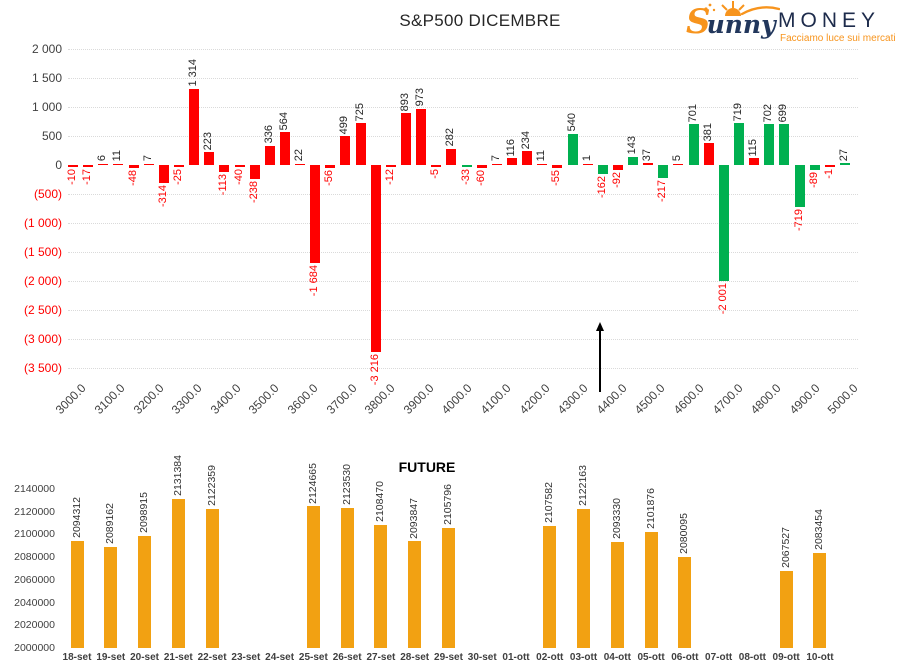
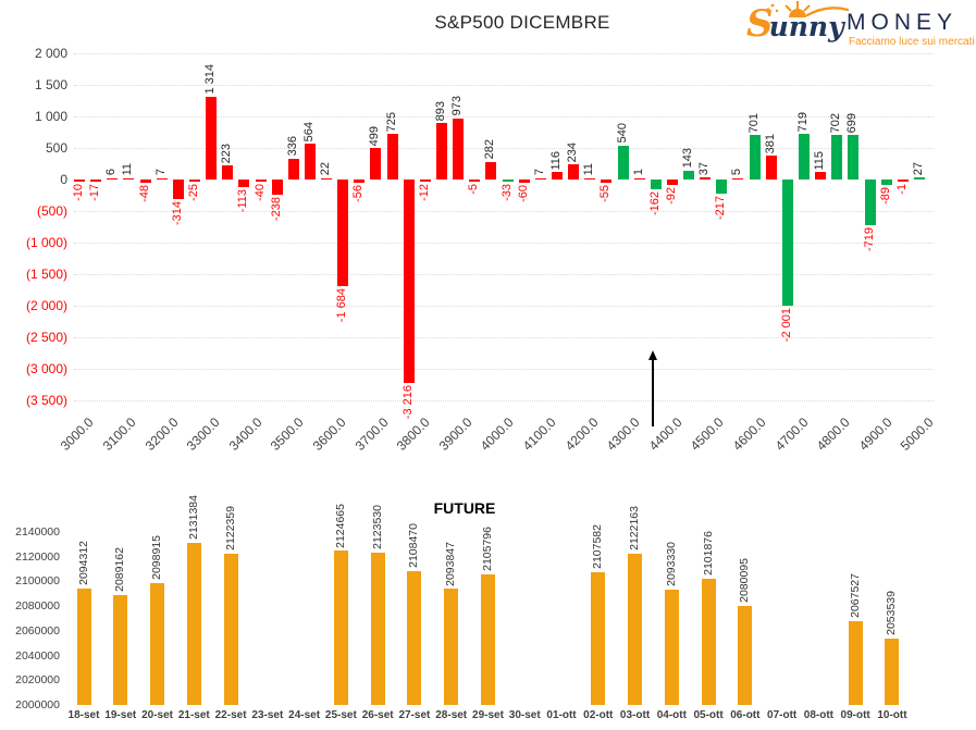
FUTURE/10-ott: 2083454 -> 2053539
